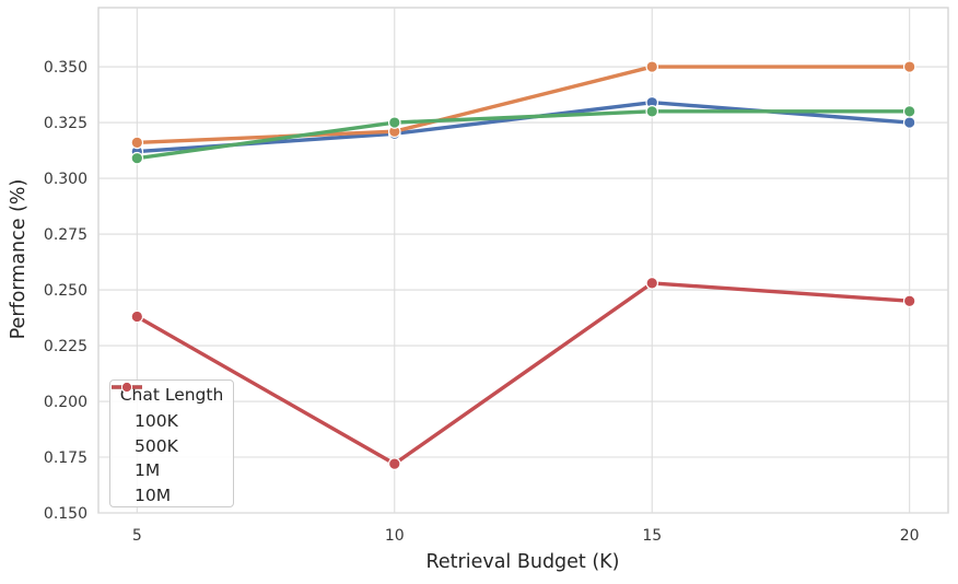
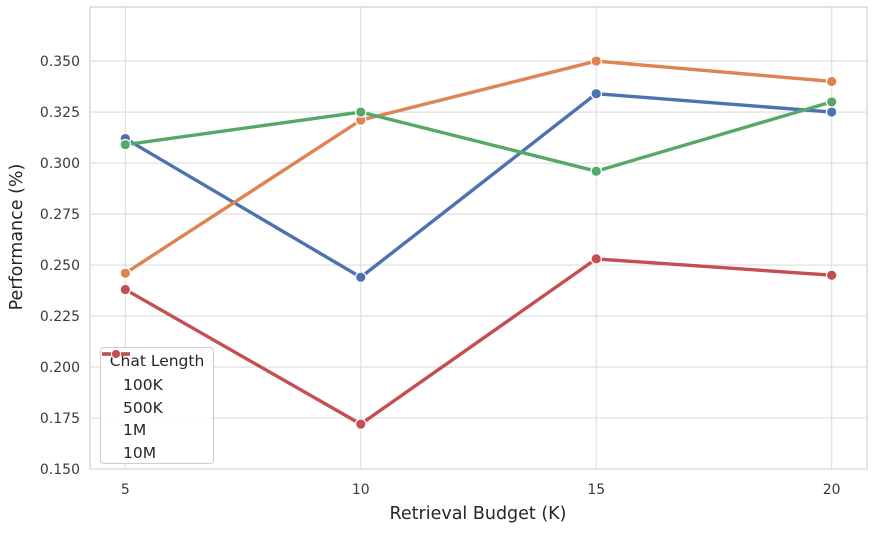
500K/5: 0.316 -> 0.246
100K/10: 0.320 -> 0.244
1M/15: 0.330 -> 0.296
500K/20: 0.350 -> 0.340
